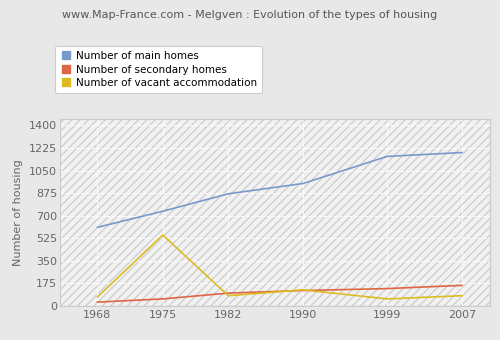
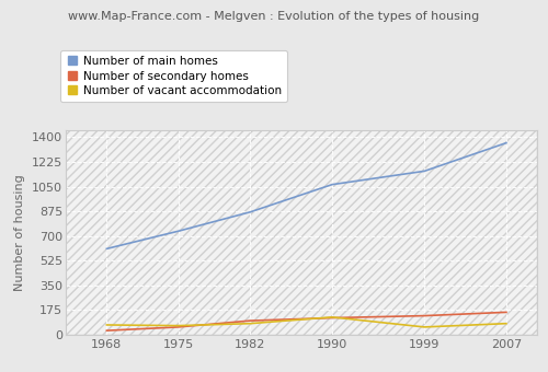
Number of vacant accommodation/1975: 550 -> 60
Number of main homes/1990: 950 -> 1060
Number of main homes/2007: 1190 -> 1360
